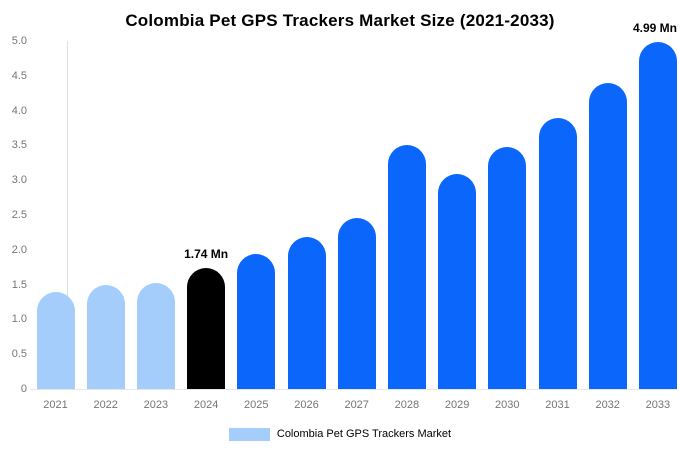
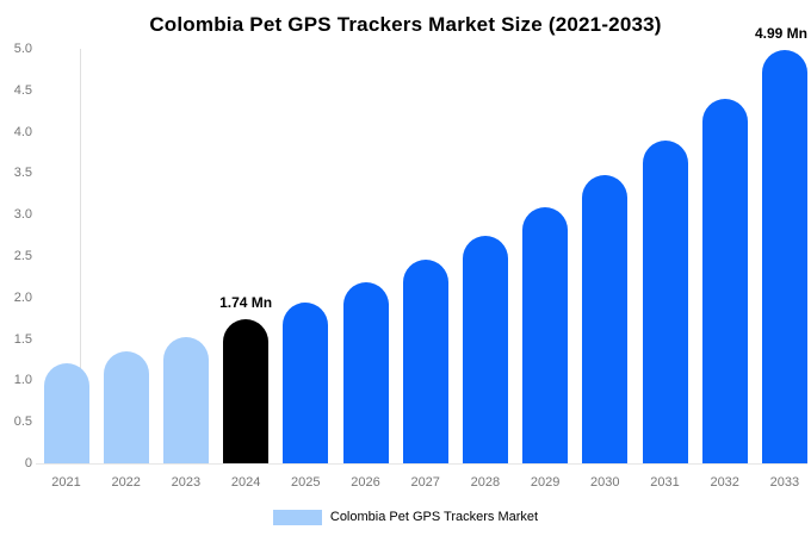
2021: 1.4 -> 1.2
2022: 1.5 -> 1.4
2028: 3.5 -> 2.8
